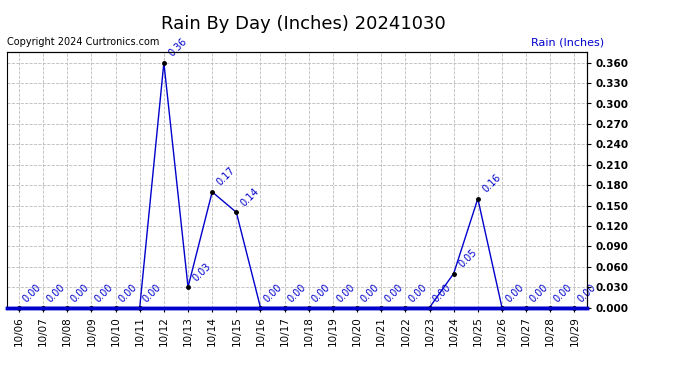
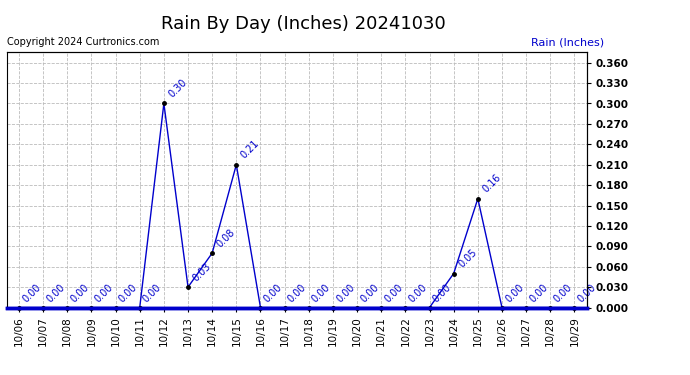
10/12: 0.36 -> 0.30
10/14: 0.17 -> 0.08
10/15: 0.14 -> 0.21
